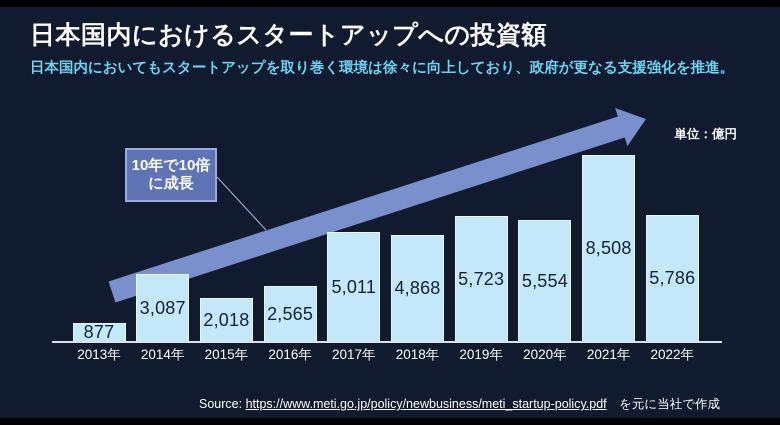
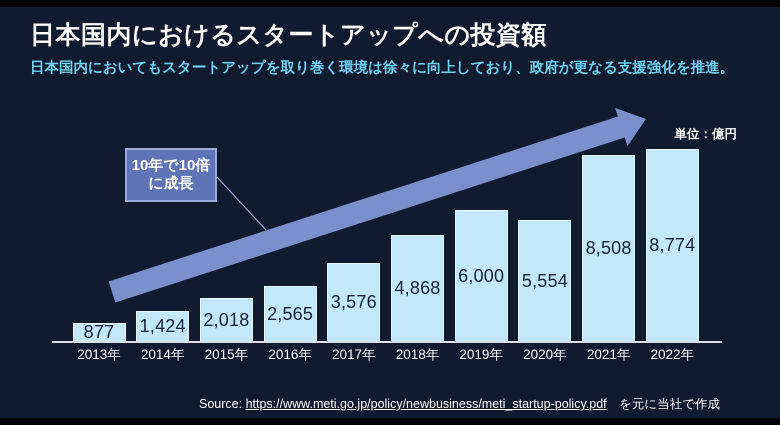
2014年: 3,087 -> 1,424
2017年: 5,011 -> 3,576
2019年: 5,723 -> 6,000
2022年: 5,786 -> 8,774
